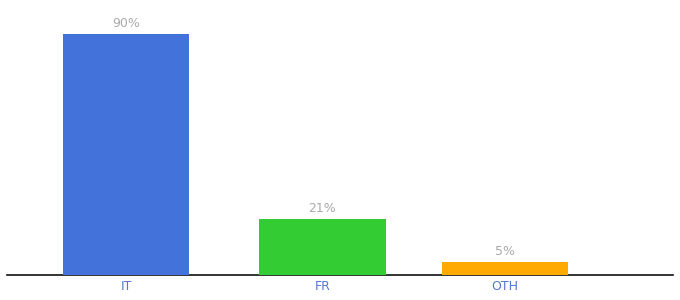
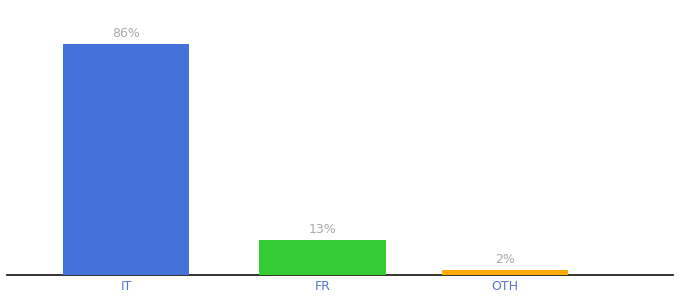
IT: 90% -> 86%
FR: 21% -> 13%
OTH: 5% -> 2%
